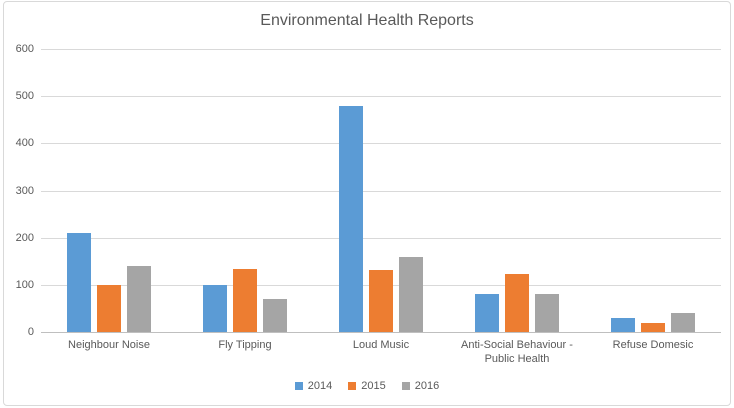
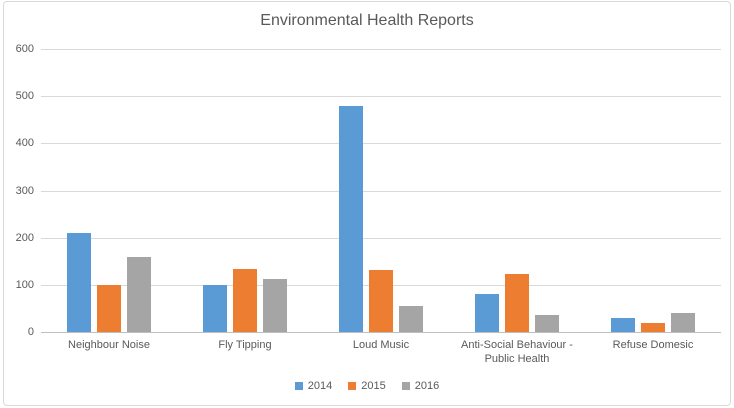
2016/Neighbour Noise: 140 -> 160
2016/Fly Tipping: 70 -> 110
2016/Loud Music: 160 -> 60
2016/Anti-Social Behaviour - Public Health: 80 -> 40
